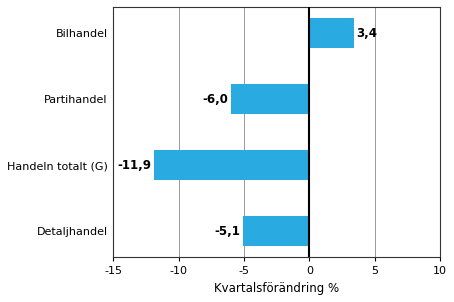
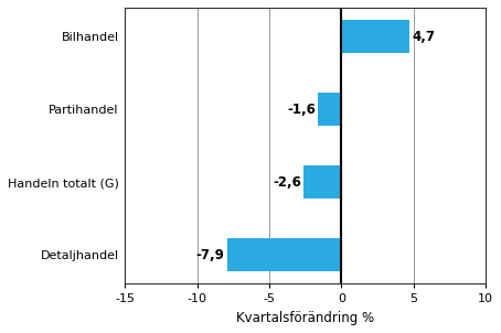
Bilhandel: 3,4 -> 4,7
Partihandel: -6,0 -> -1,6
Handeln totalt (G): -11,9 -> -2,6
Detaljhandel: -5,1 -> -7,9
